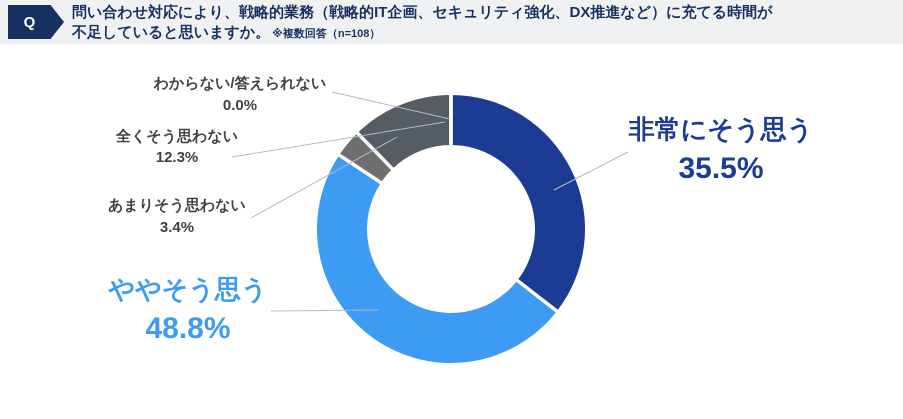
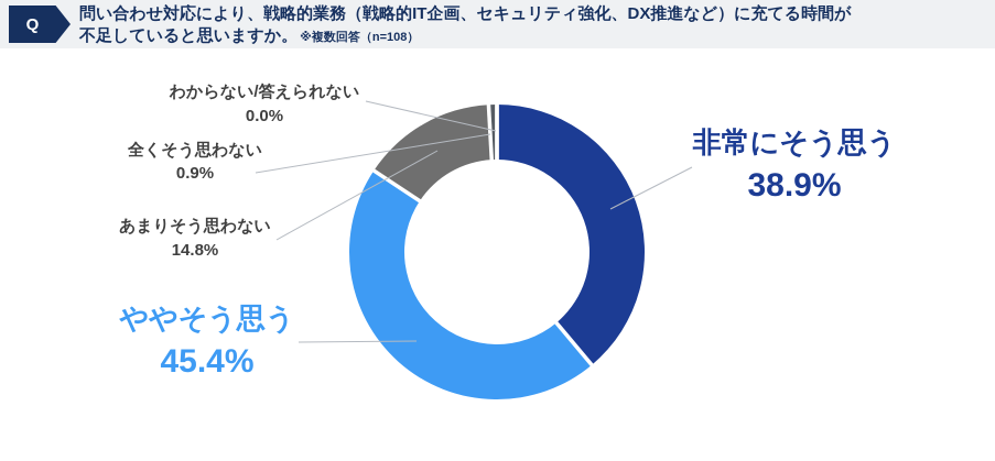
非常にそう思う: 35.5% -> 38.9%
ややそう思う: 48.8% -> 45.4%
あまりそう思わない: 3.4% -> 14.8%
全くそう思わない: 12.3% -> 0.9%
